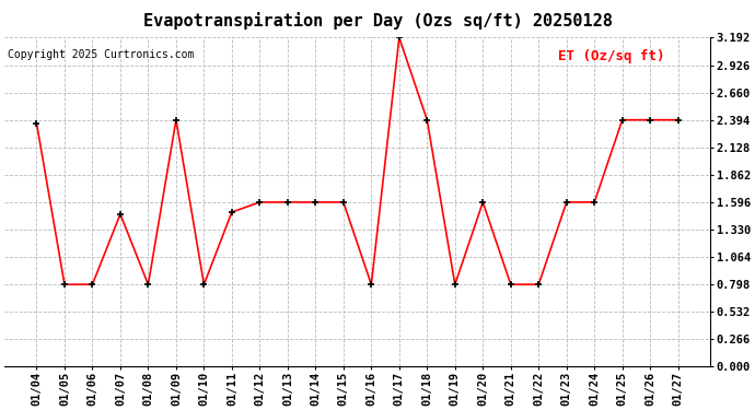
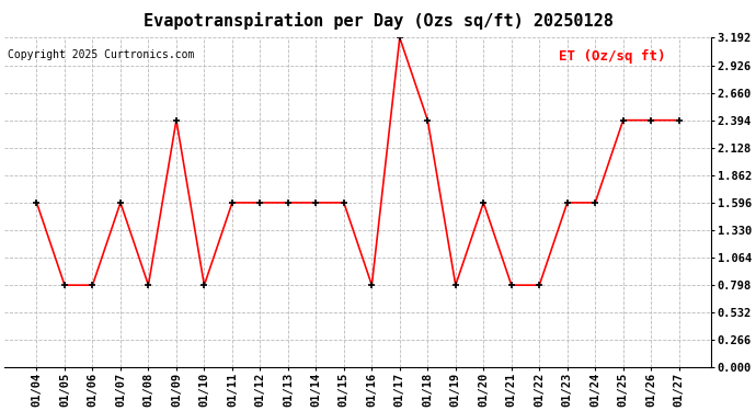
01/04: 2.36 -> 1.60
01/07: 1.48 -> 1.60
01/11: 1.50 -> 1.60
